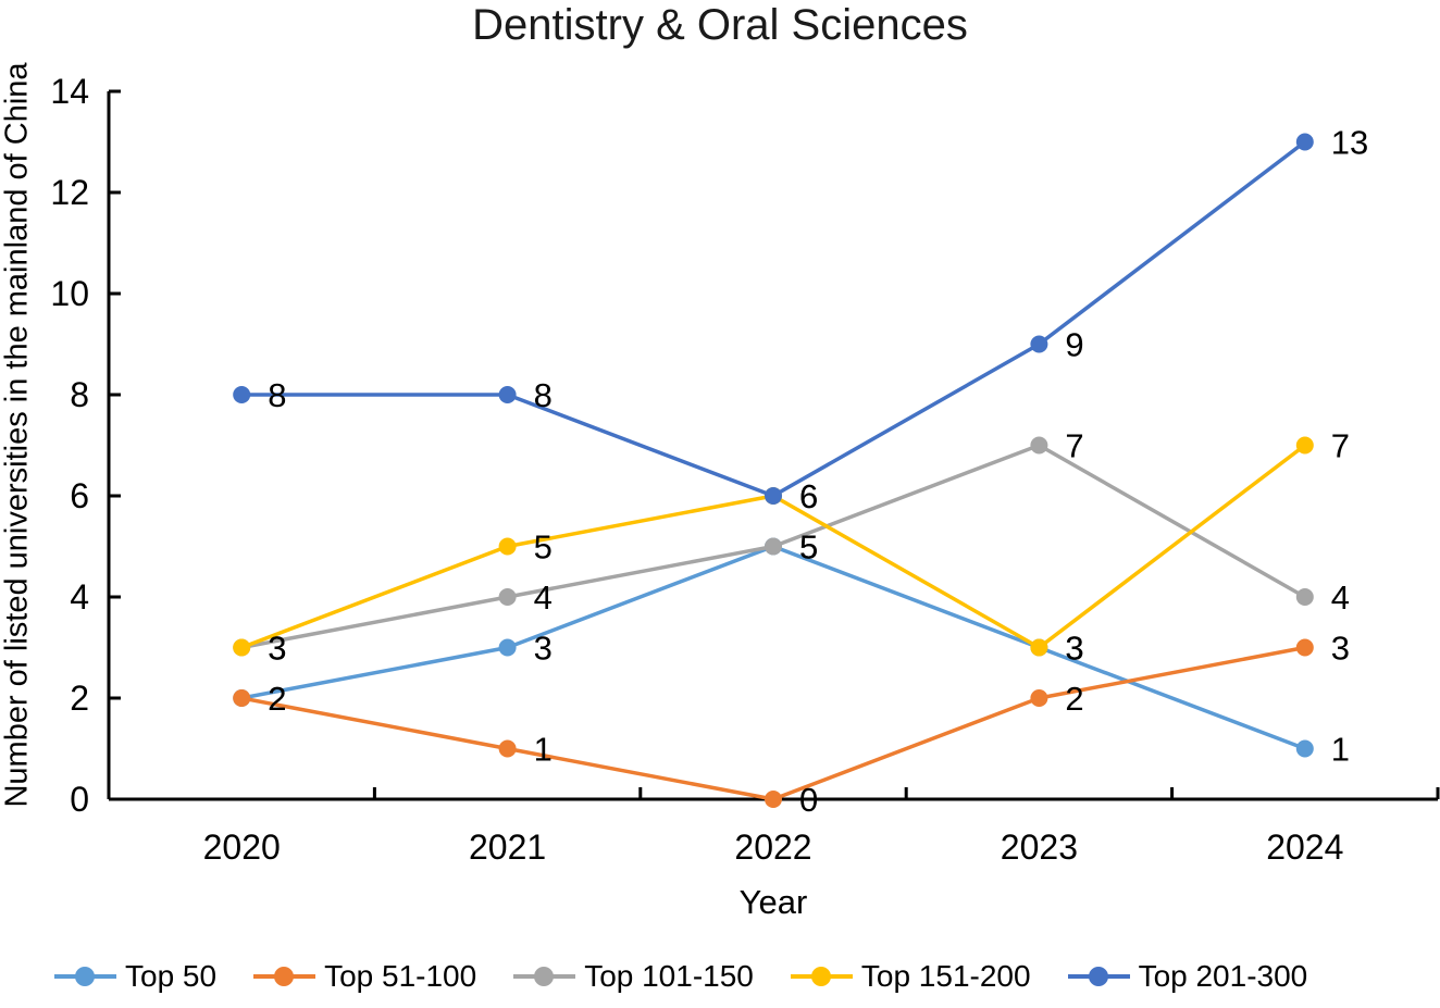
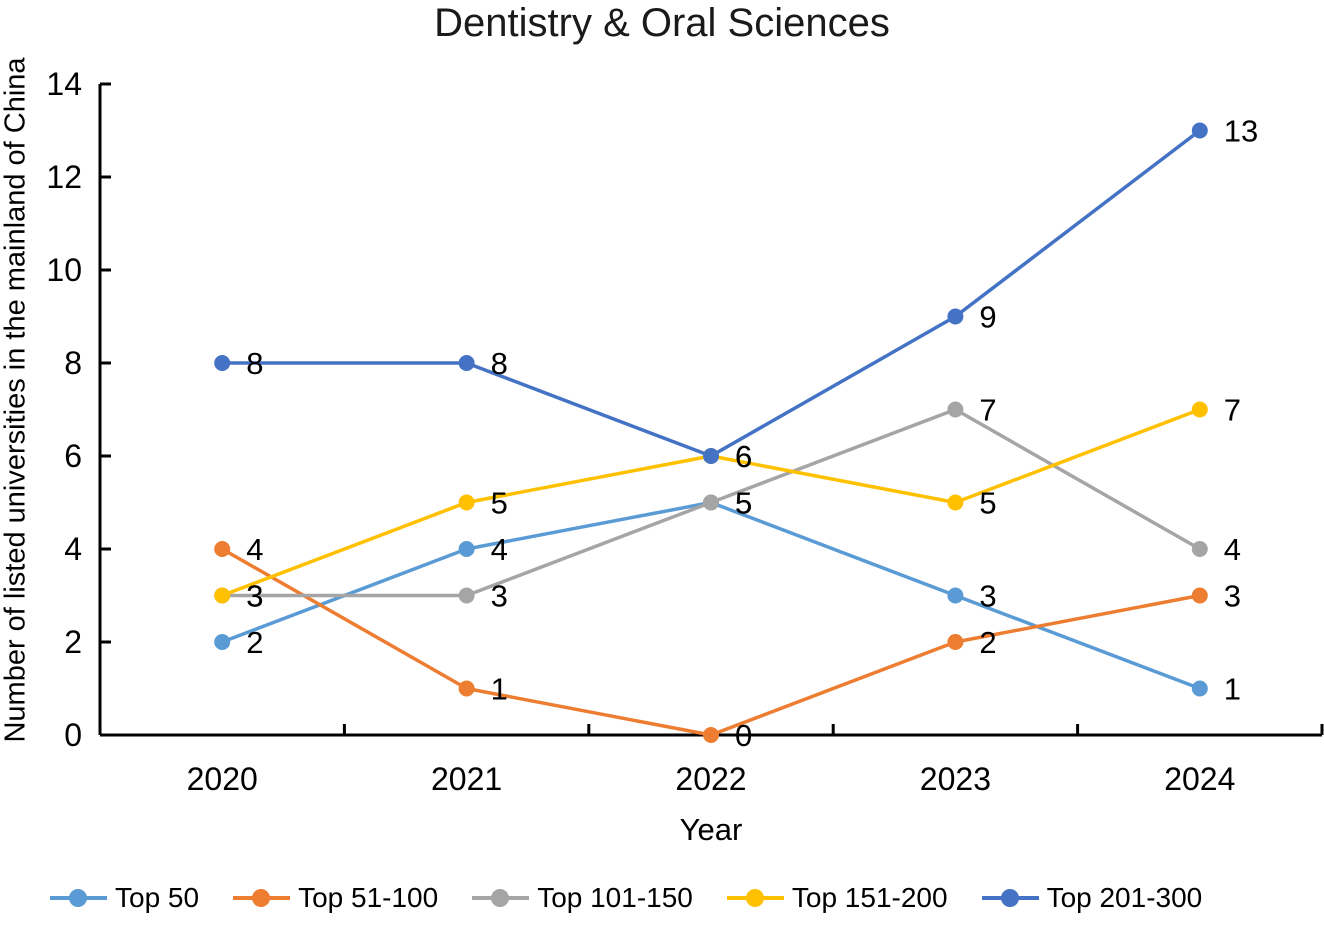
Top 51-100/2020: 2 -> 4
Top 50/2021: 3 -> 4
Top 101-150/2021: 4 -> 3
Top 151-200/2023: 3 -> 5
